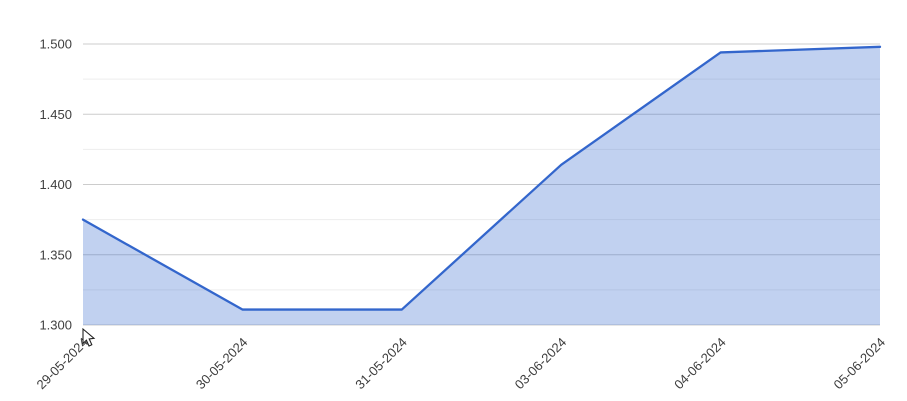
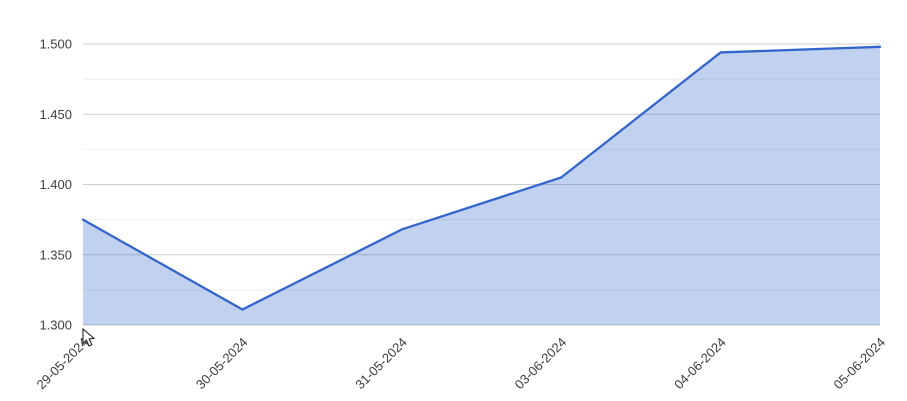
31-05-2024: 1.311 -> 1.368
03-06-2024: 1.414 -> 1.405
